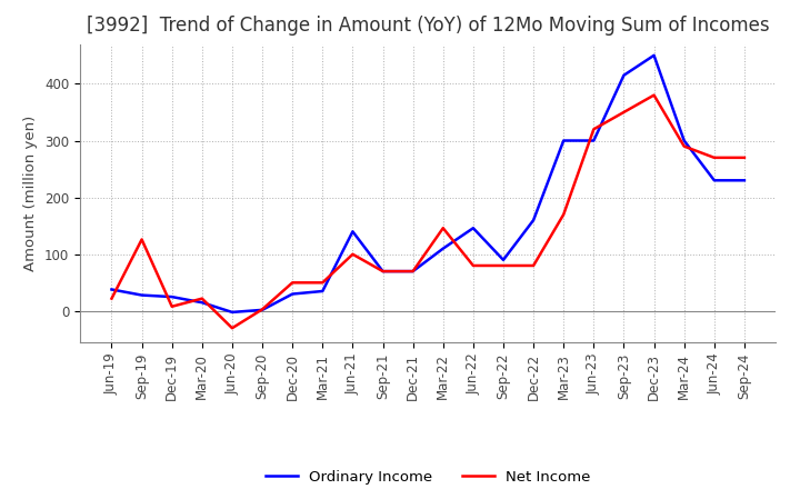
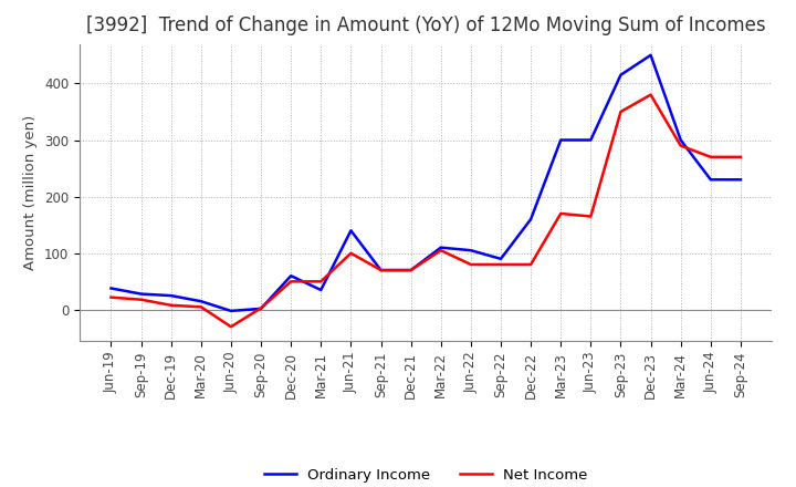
Net Income/Sep-19: 126 -> 18
Net Income/Mar-20: 22 -> 5
Ordinary Income/Dec-20: 30 -> 60
Net Income/Mar-22: 146 -> 105
Ordinary Income/Jun-22: 146 -> 105
Net Income/Jun-23: 320 -> 165
